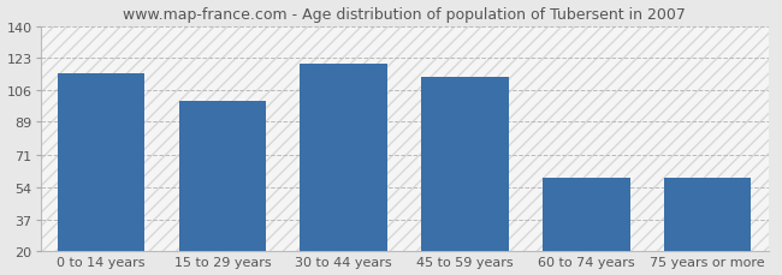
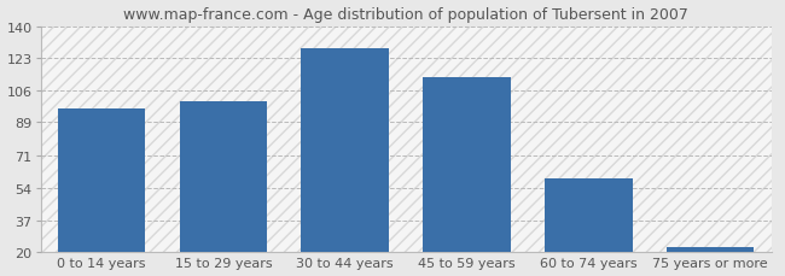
0 to 14 years: 115 -> 96
30 to 44 years: 120 -> 128
75 years or more: 59 -> 23
